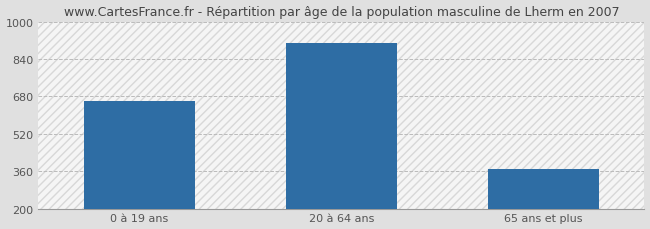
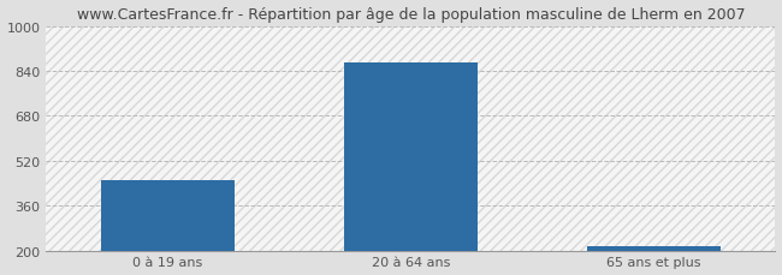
0 à 19 ans: 660 -> 450
20 à 64 ans: 910 -> 870
65 ans et plus: 370 -> 215
